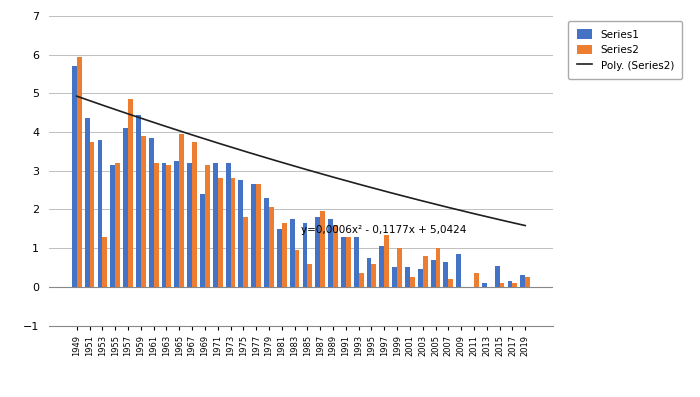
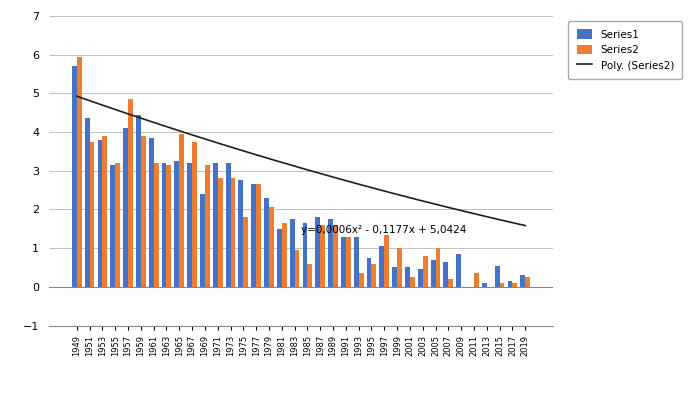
Series2/1953: 1.30 -> 3.90
Series2/1987: 1.95 -> 1.60
